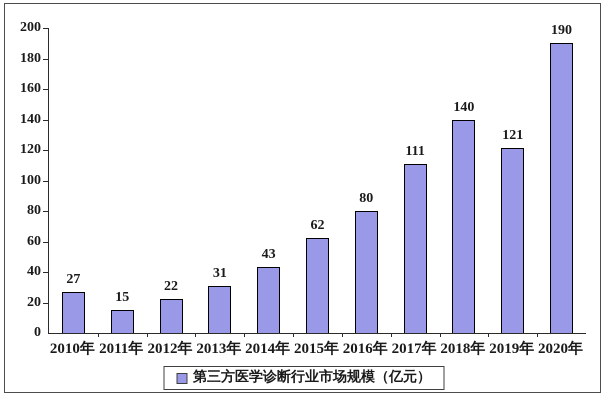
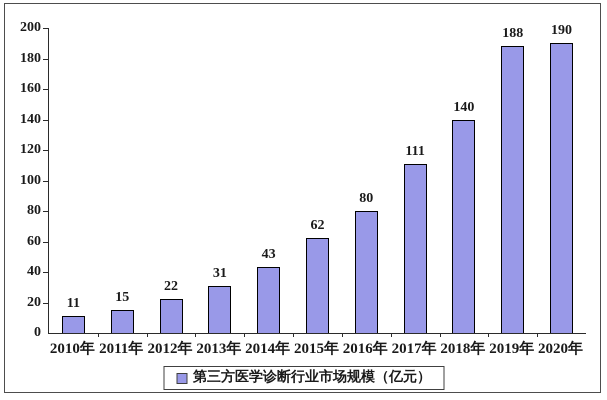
2010年: 27 -> 11
2019年: 121 -> 188
